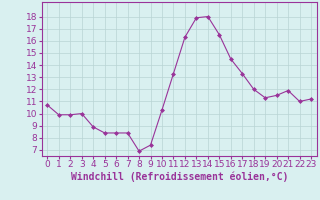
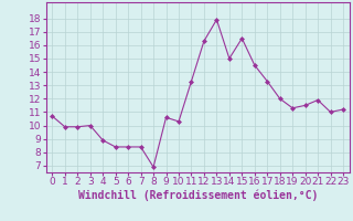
9: 7.4 -> 10.6
14: 18.0 -> 15.0
